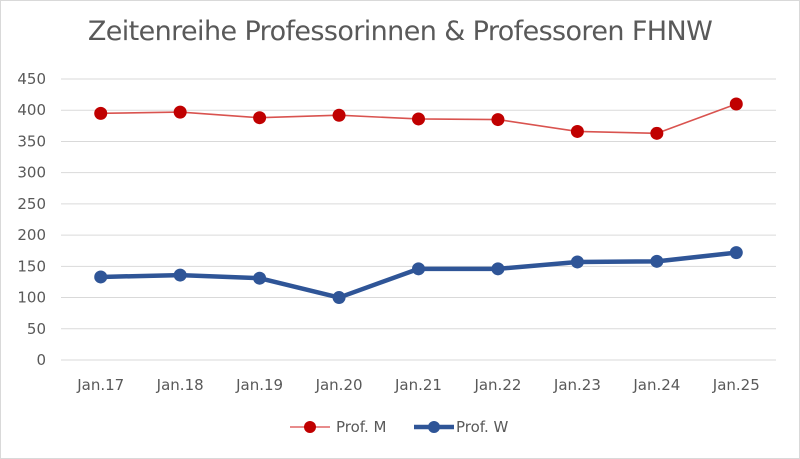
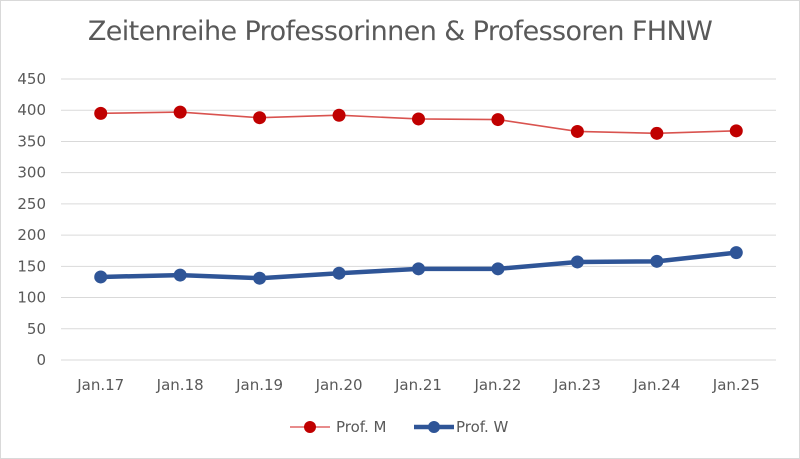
Prof. W/Jan.20: 100 -> 140
Prof. M/Jan.25: 410 -> 370
